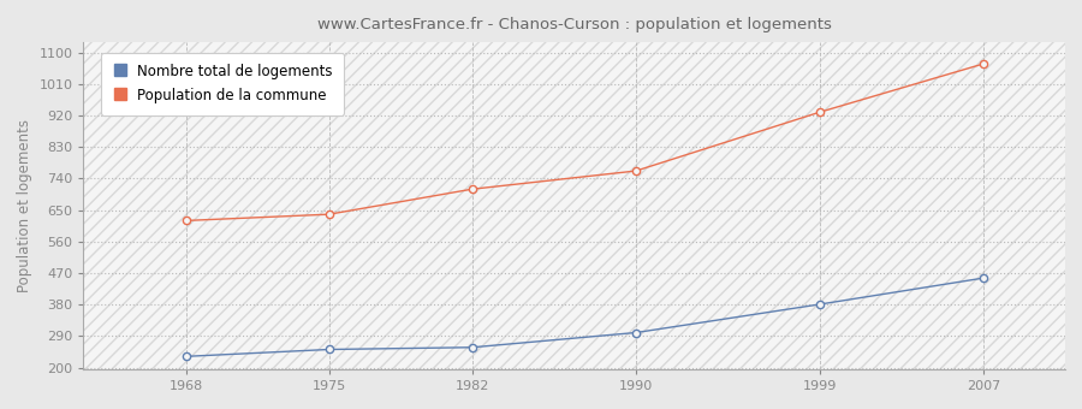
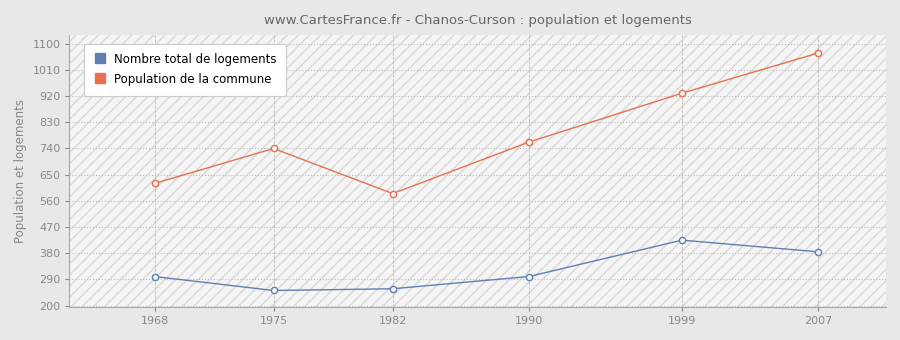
Nombre total de logements/1968: 232 -> 300
Population de la commune/1975: 638 -> 740
Population de la commune/1982: 710 -> 585
Nombre total de logements/1999: 381 -> 425
Nombre total de logements/2007: 456 -> 385
